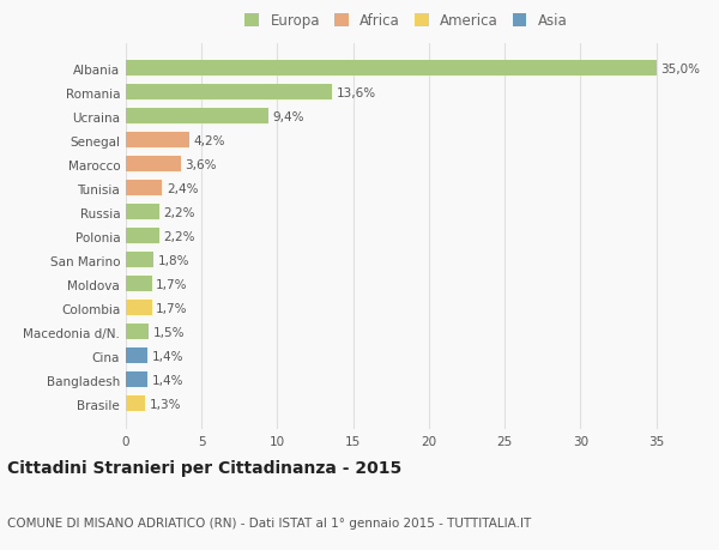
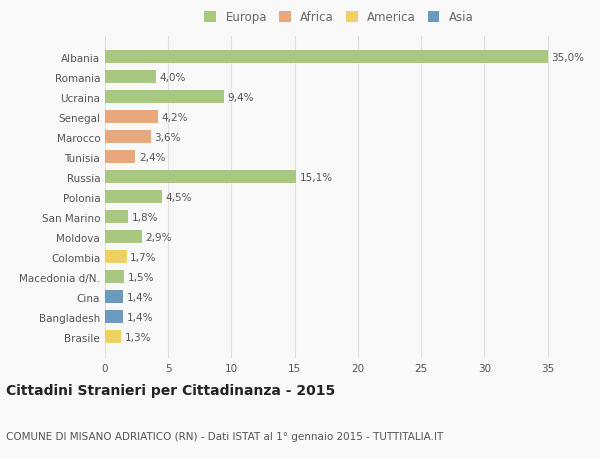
Romania: 13,6% -> 4,0%
Russia: 2,2% -> 15,1%
Polonia: 2,2% -> 4,5%
Moldova: 1,7% -> 2,9%
